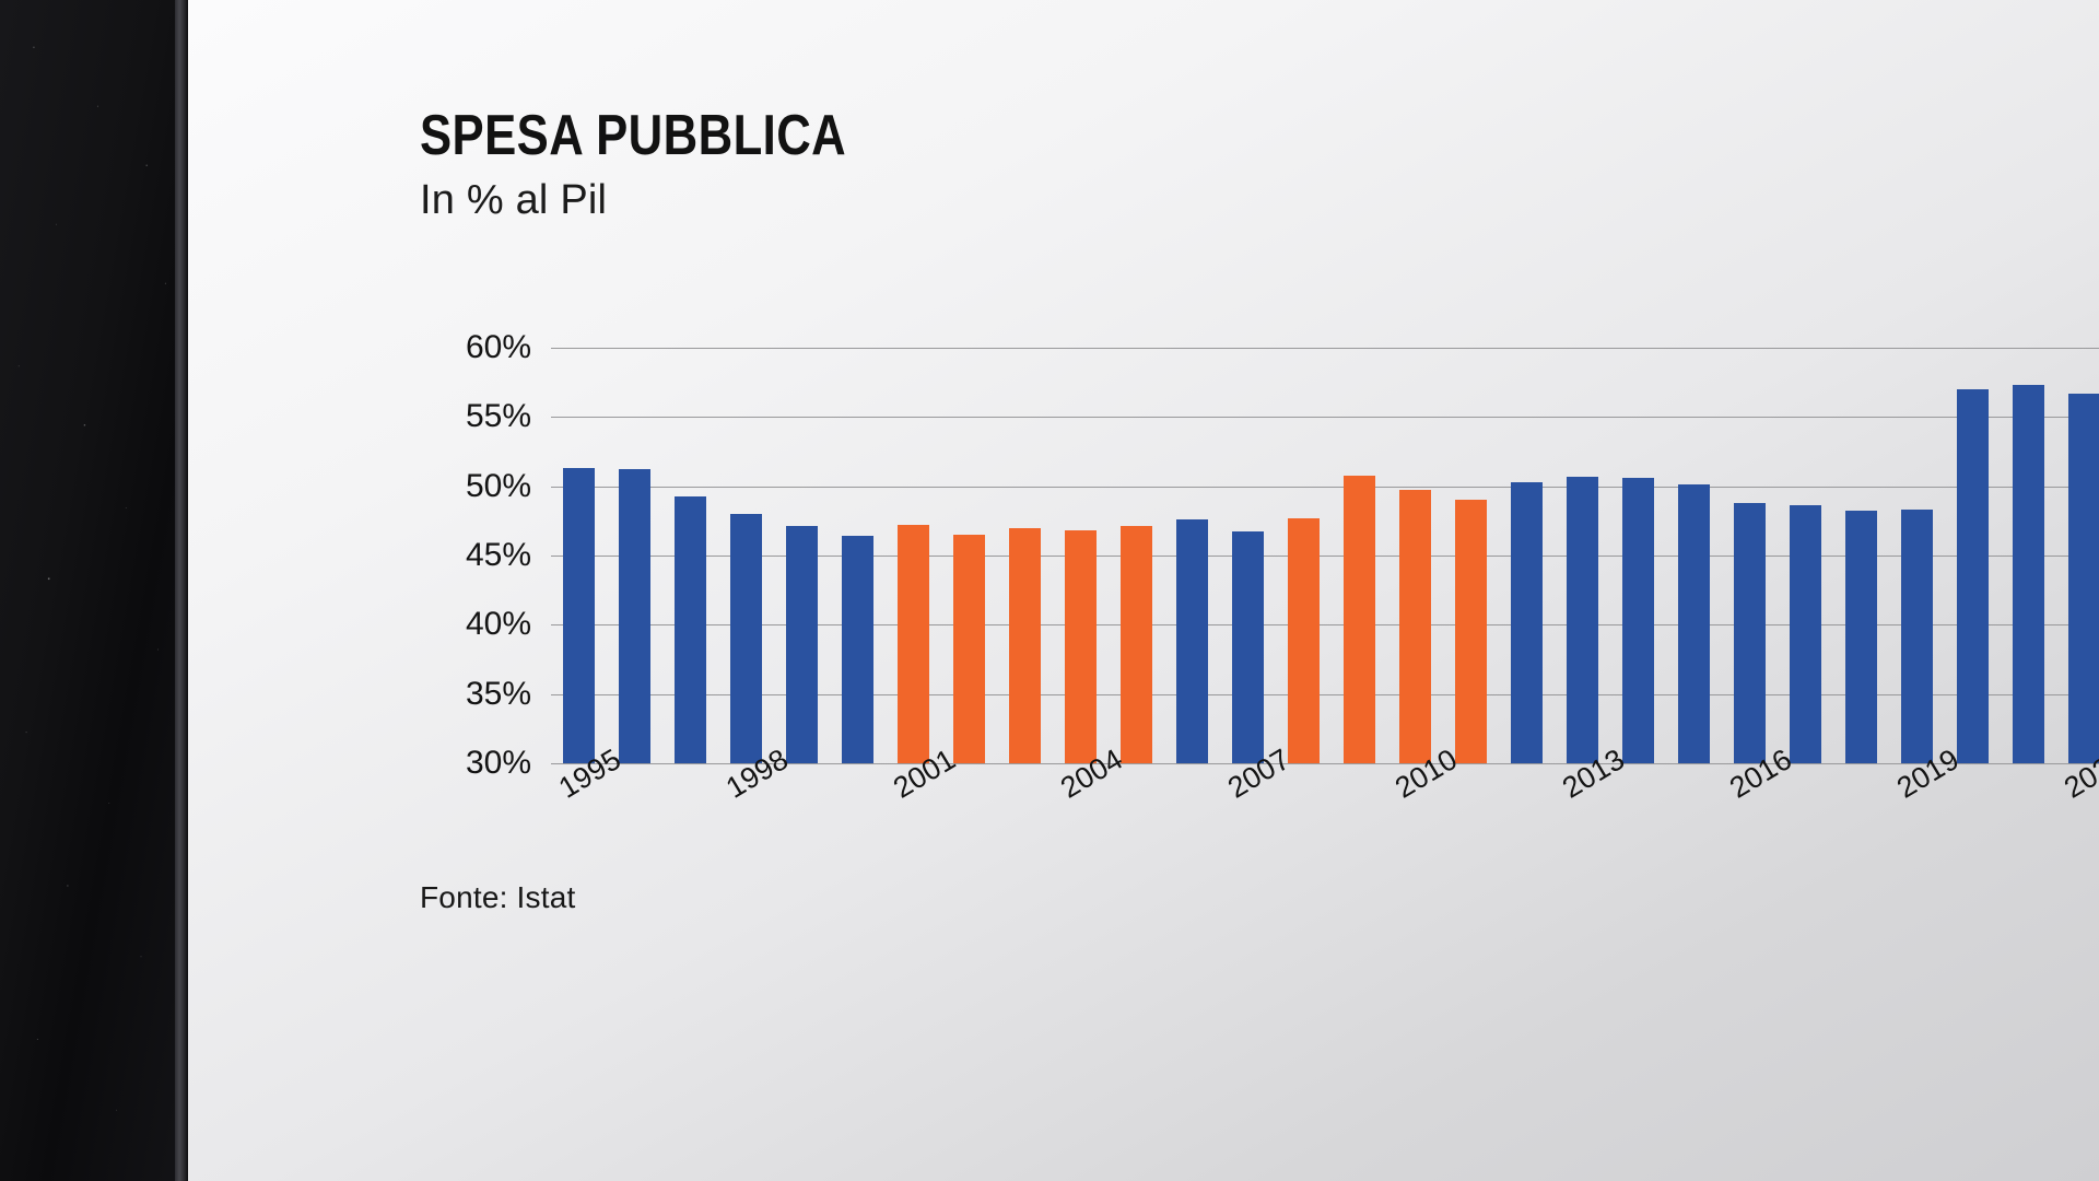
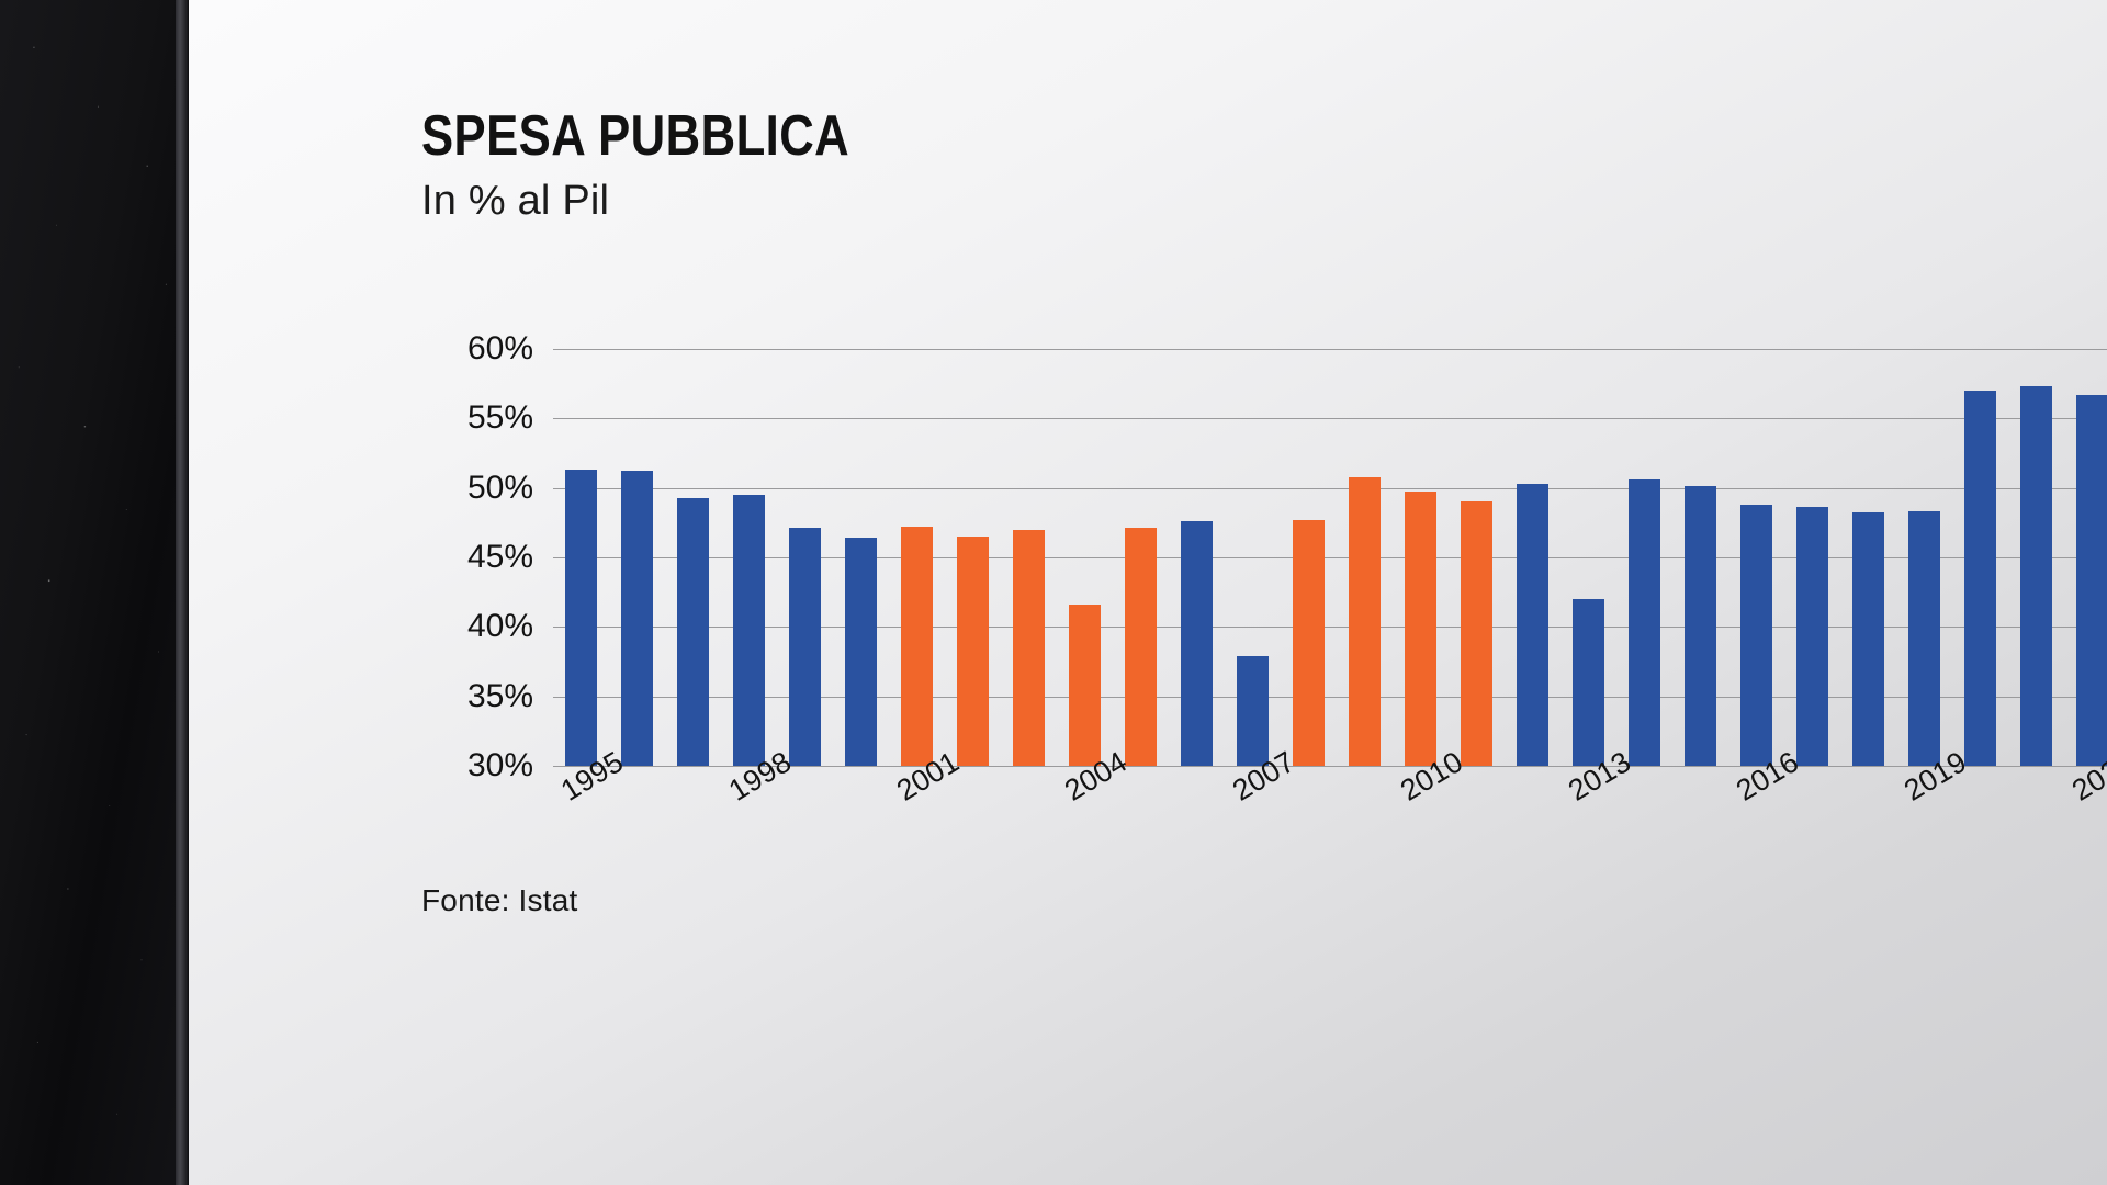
1998: 48.0% -> 49.5%
2004: 46.8% -> 41.6%
2007: 46.7% -> 37.9%
2013: 50.7% -> 42.0%
